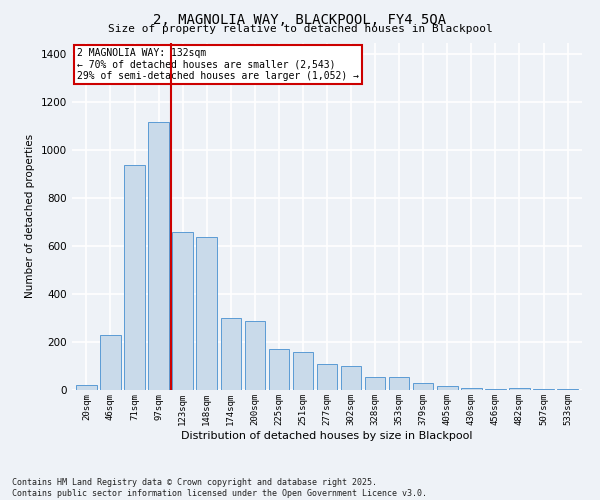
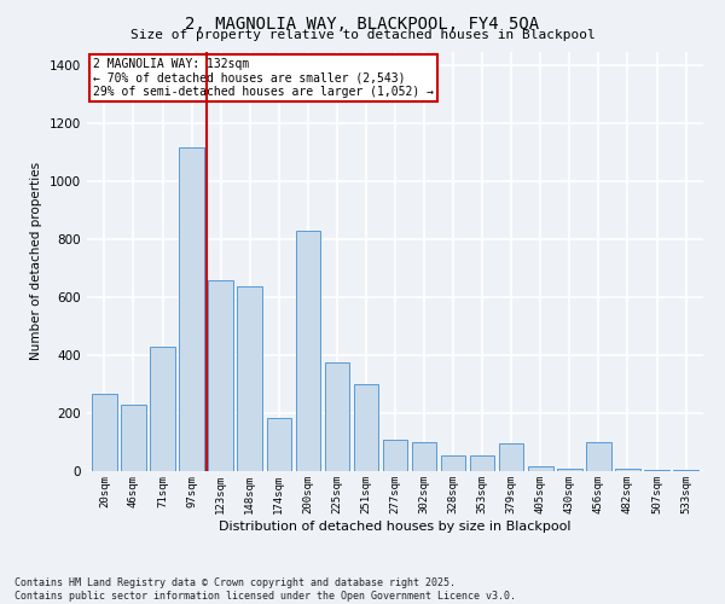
20sqm: 20 -> 265
71sqm: 940 -> 430
174sqm: 300 -> 185
200sqm: 290 -> 830
225sqm: 170 -> 375
251sqm: 160 -> 300
379sqm: 30 -> 95
456sqm: 5 -> 100
